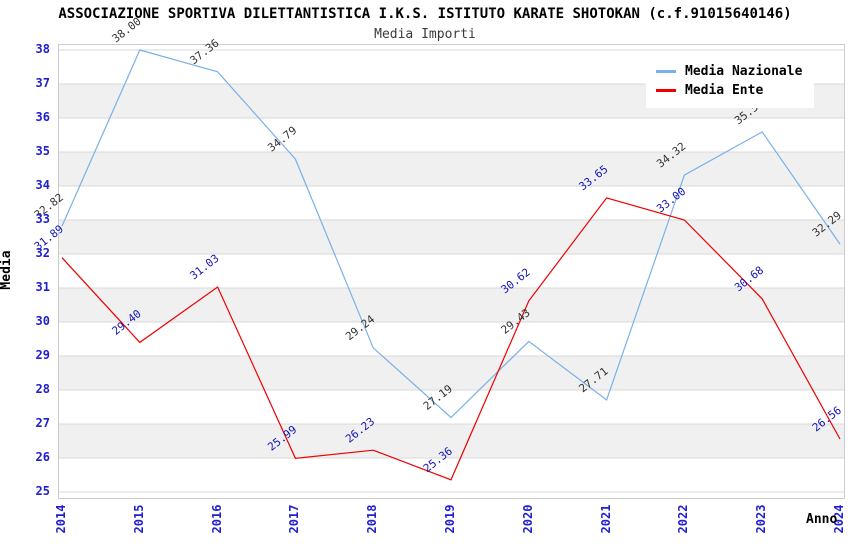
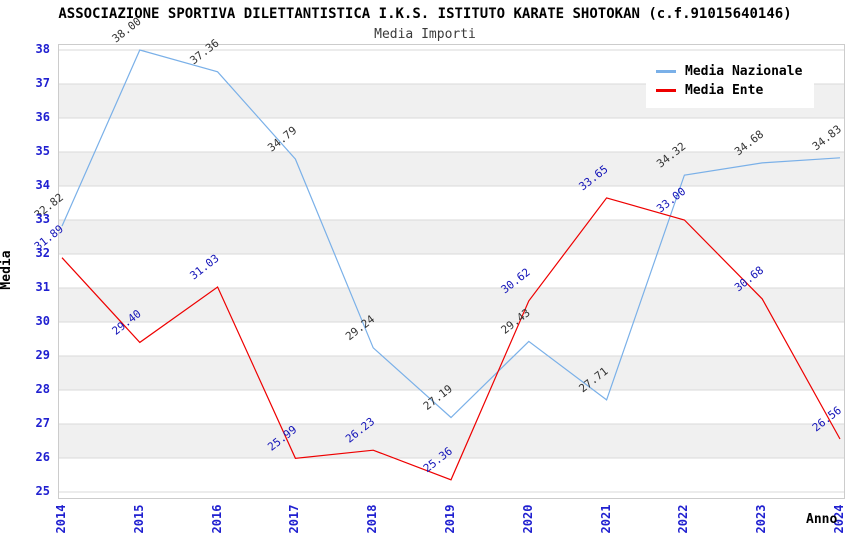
Media Nazionale/2023: 35.59 -> 34.68
Media Nazionale/2024: 32.29 -> 34.83
